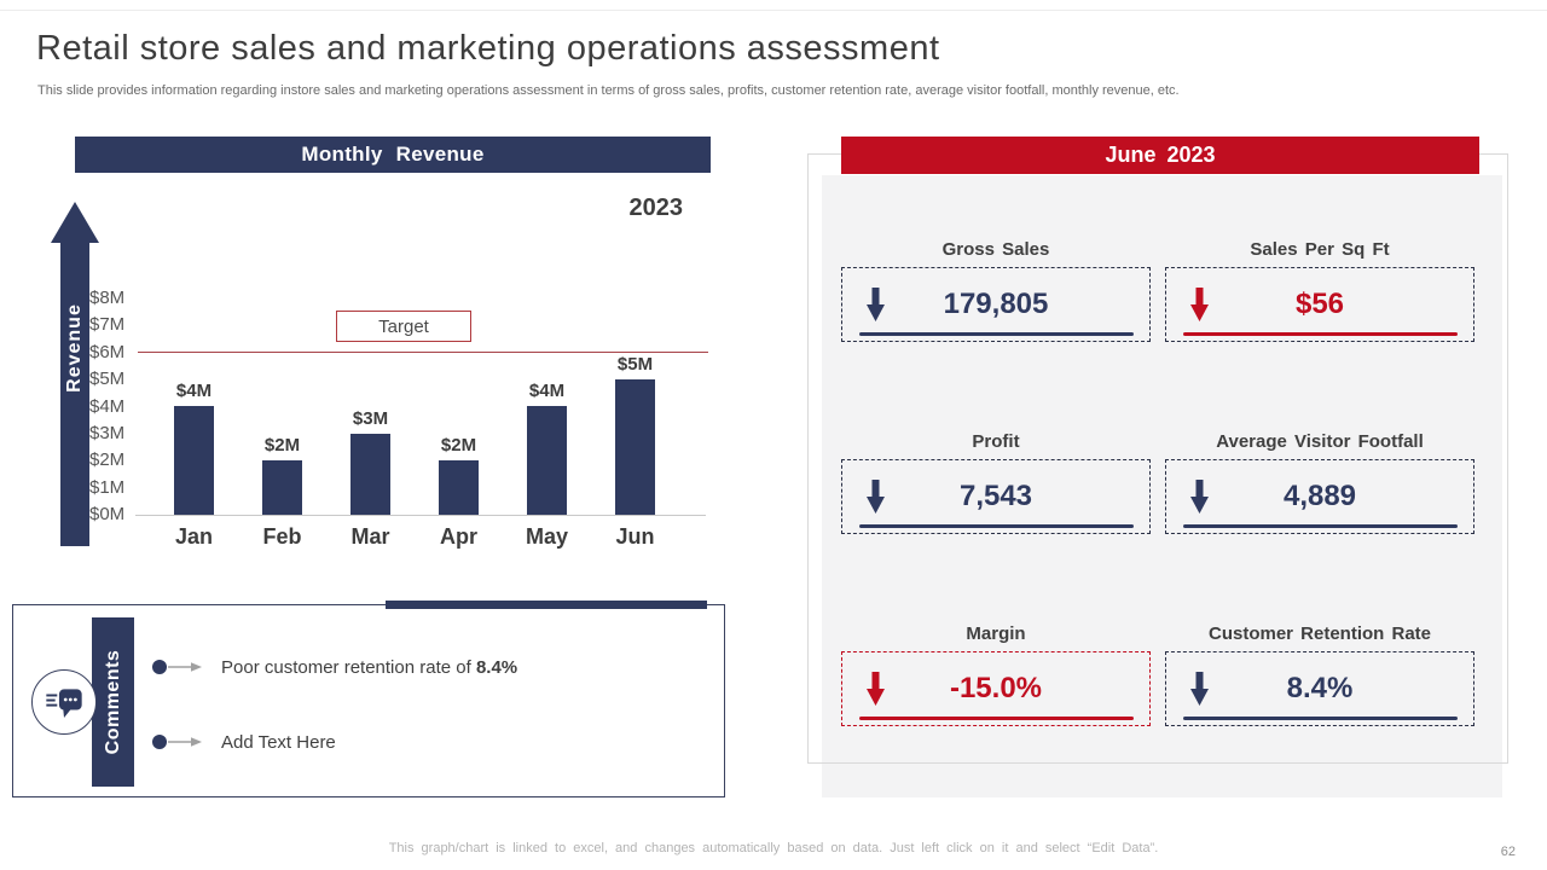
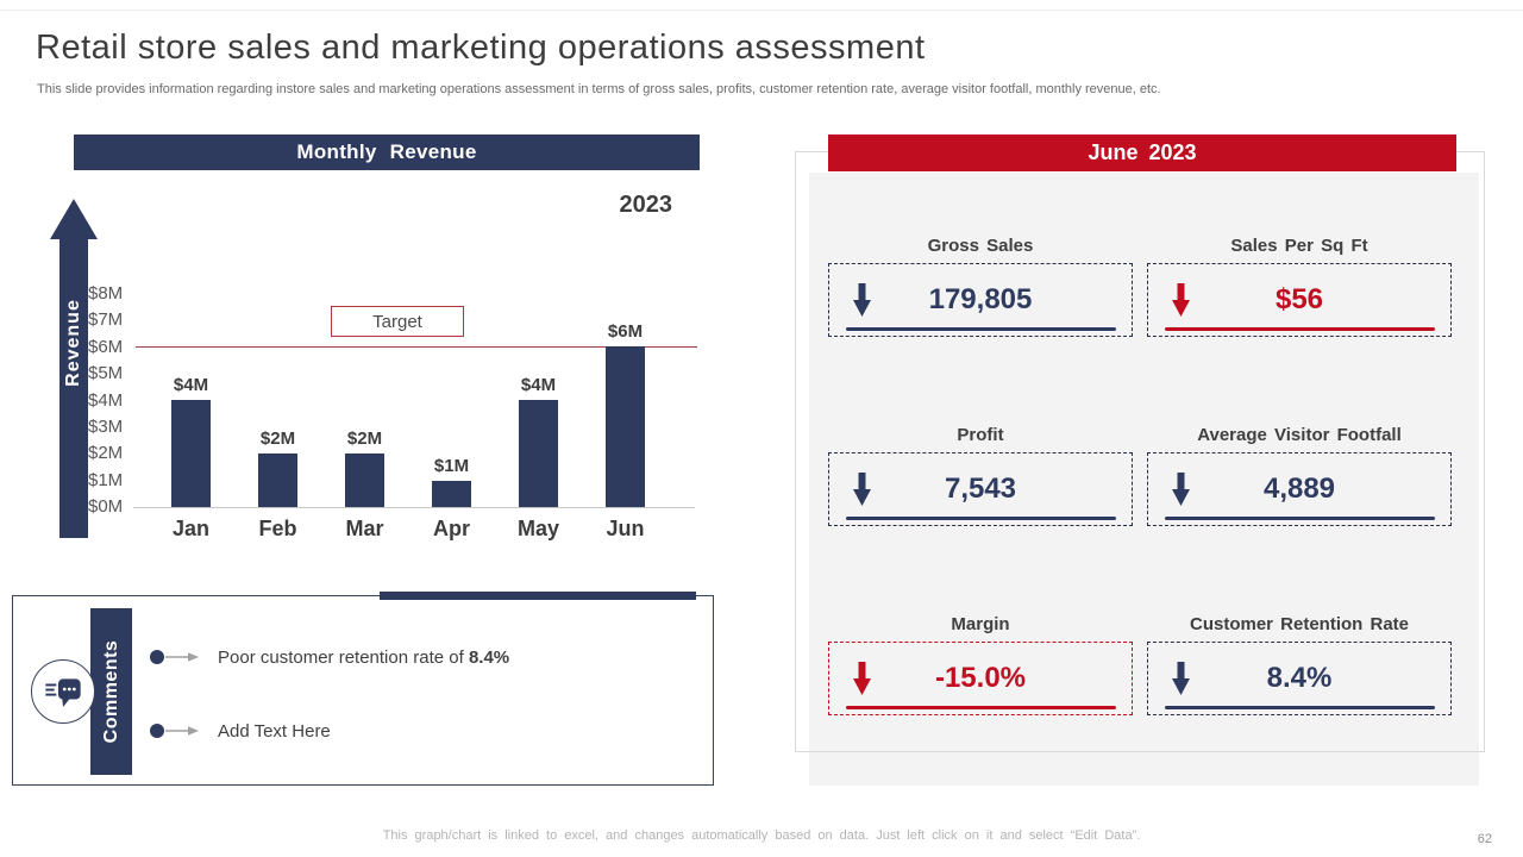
Mar: $3M -> $2M
Apr: $2M -> $1M
Jun: $5M -> $6M
